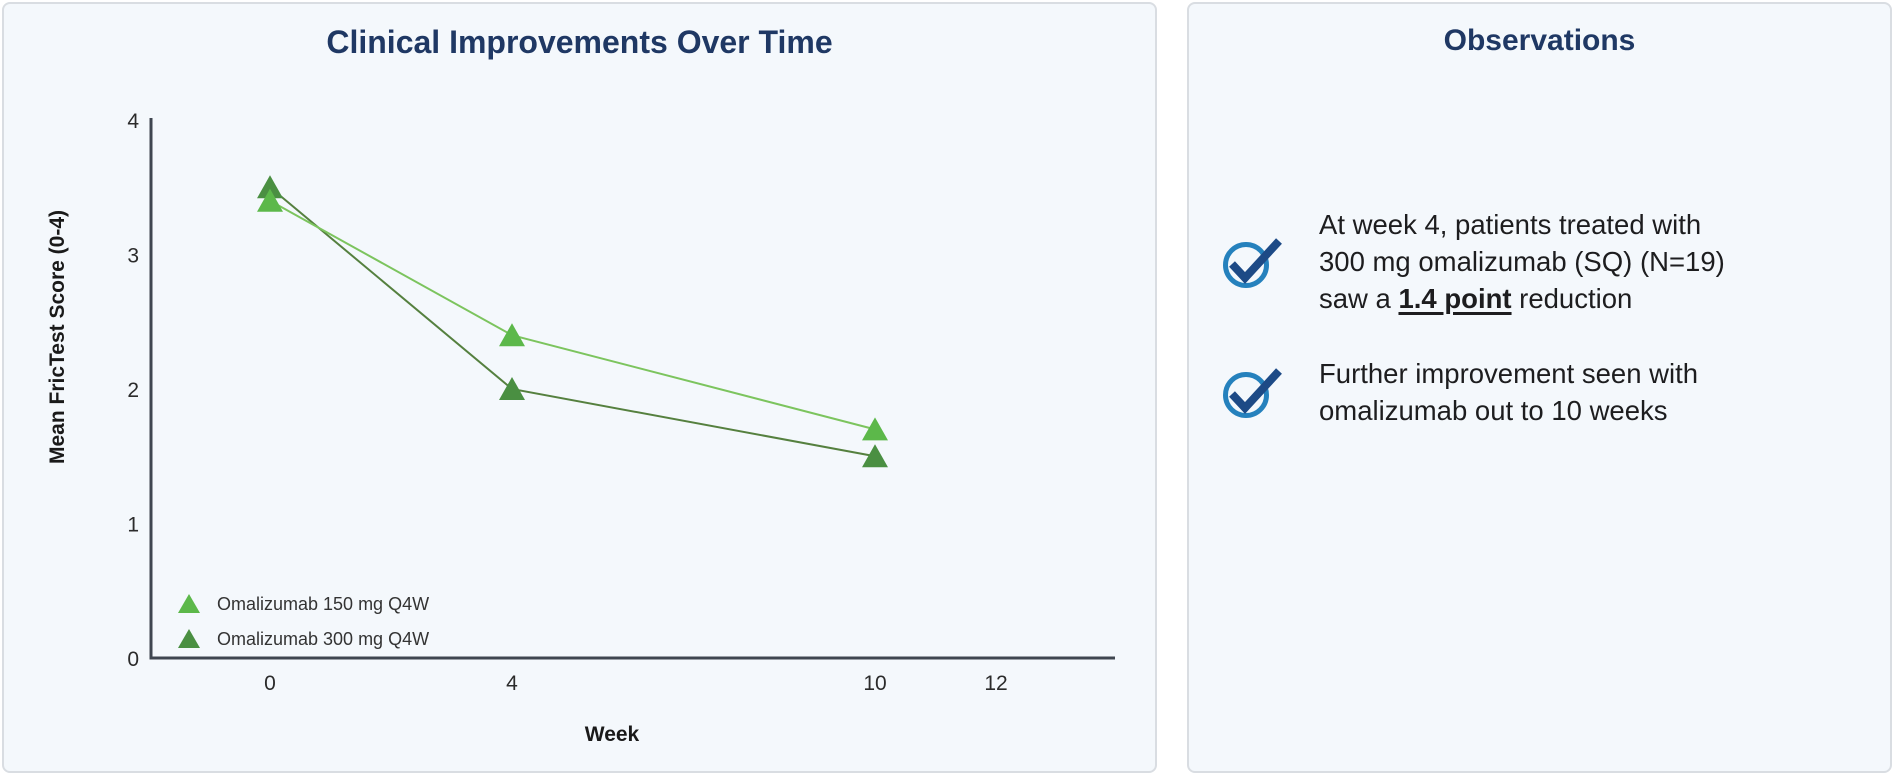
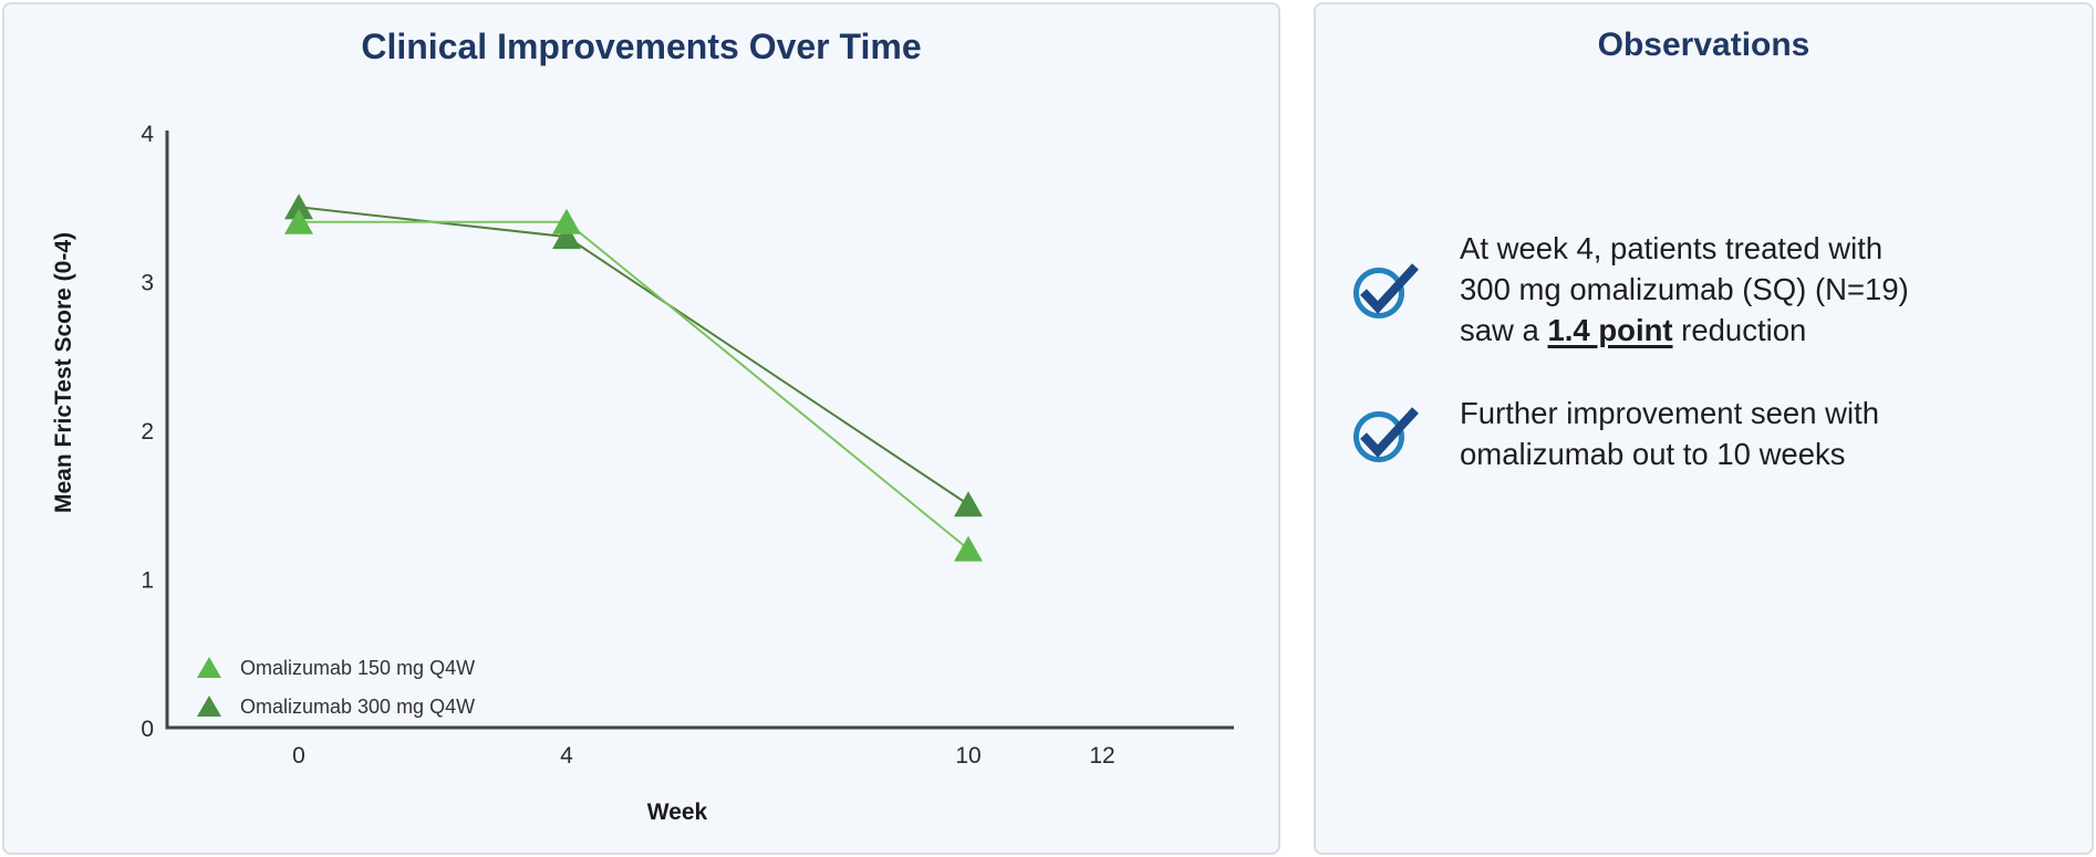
Omalizumab 150 mg Q4W/4: 2.4 -> 3.4
Omalizumab 300 mg Q4W/4: 2.0 -> 3.3
Omalizumab 150 mg Q4W/10: 1.7 -> 1.2
